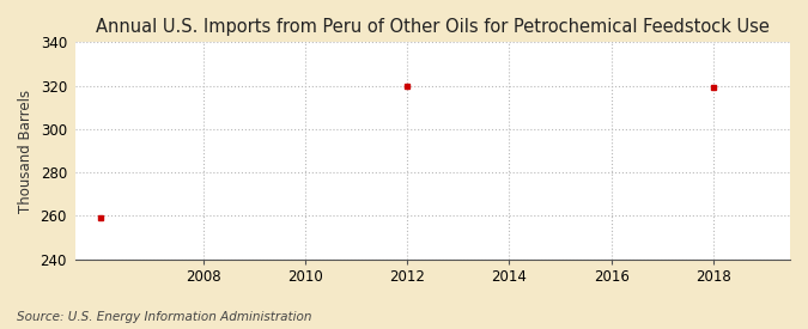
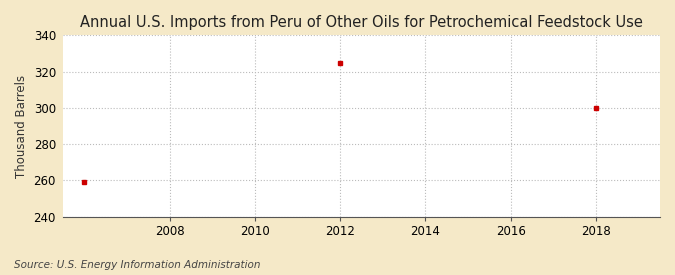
2012: 320 -> 325
2018: 319 -> 300
